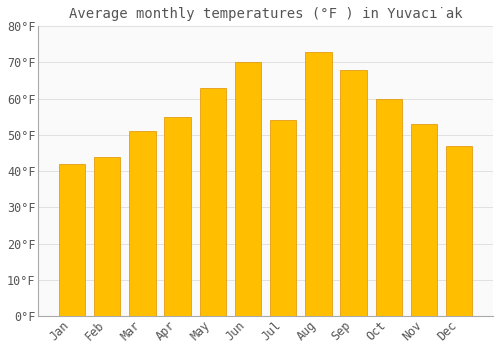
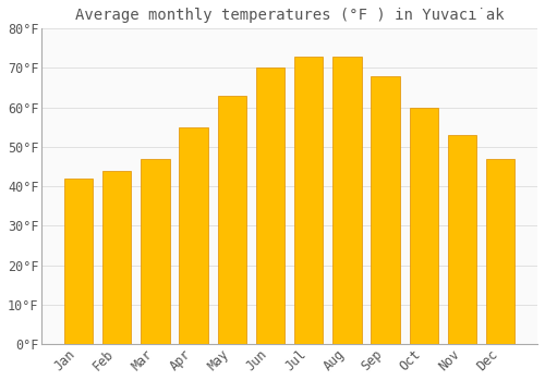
Mar: 51°F -> 47°F
Jul: 54°F -> 73°F
